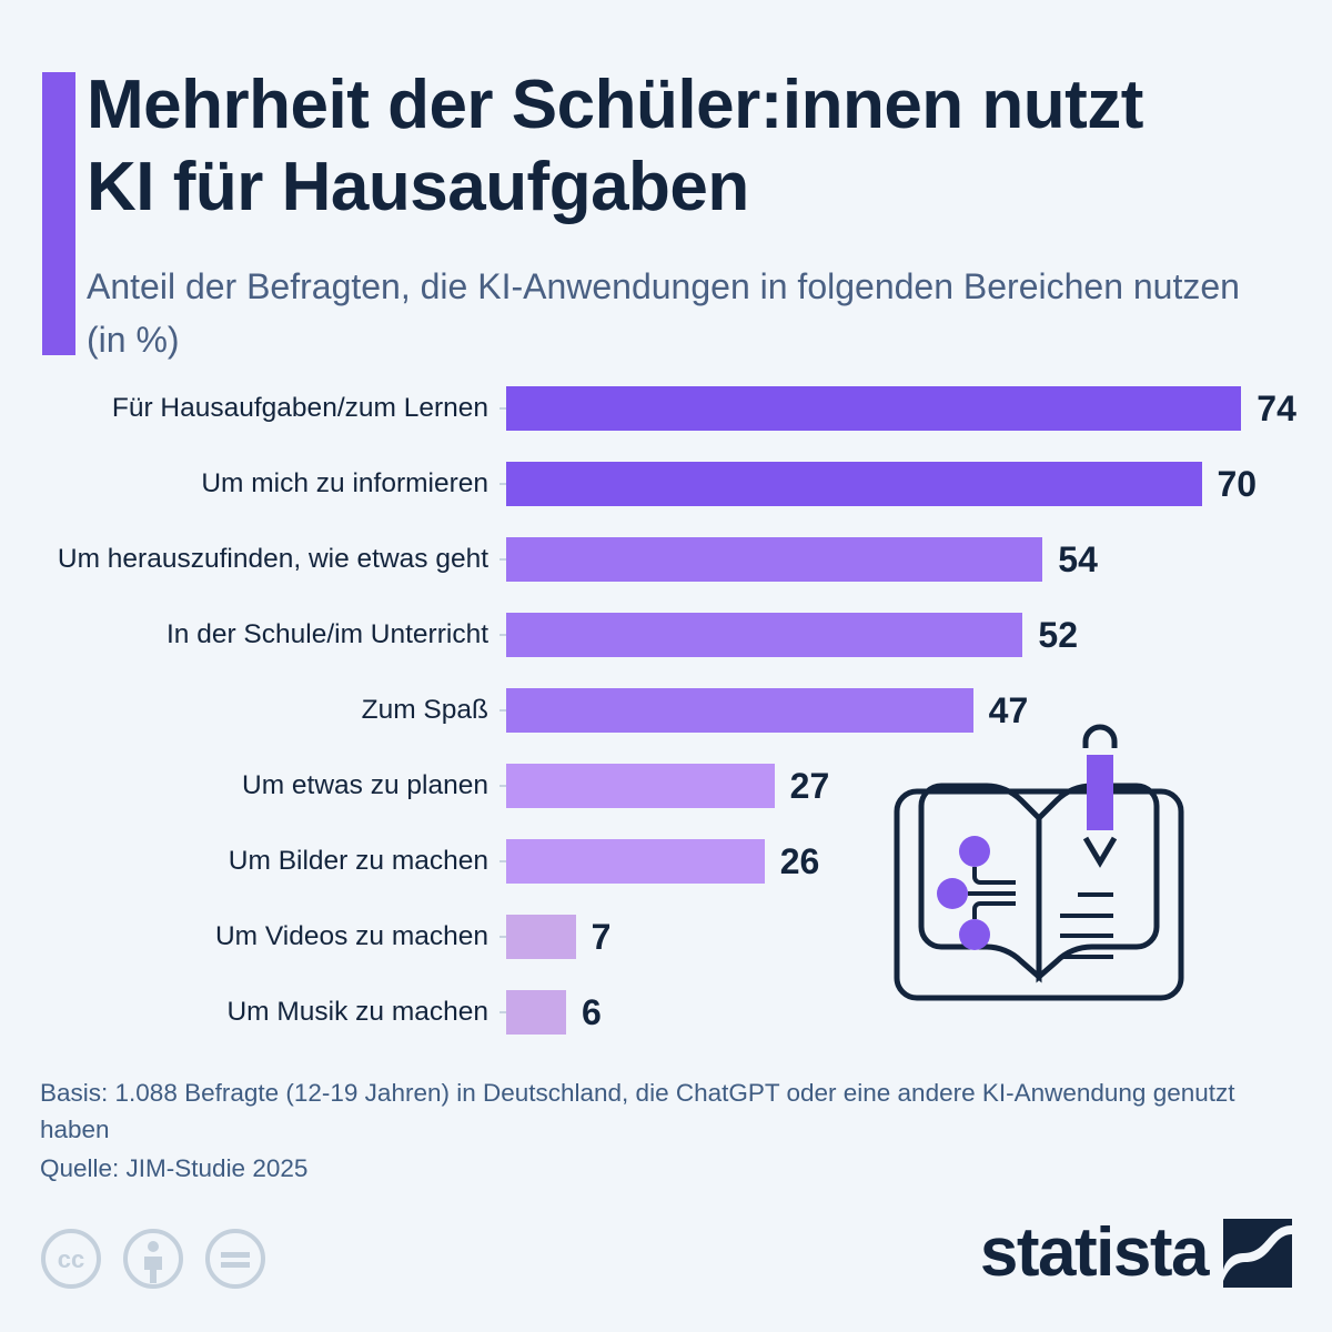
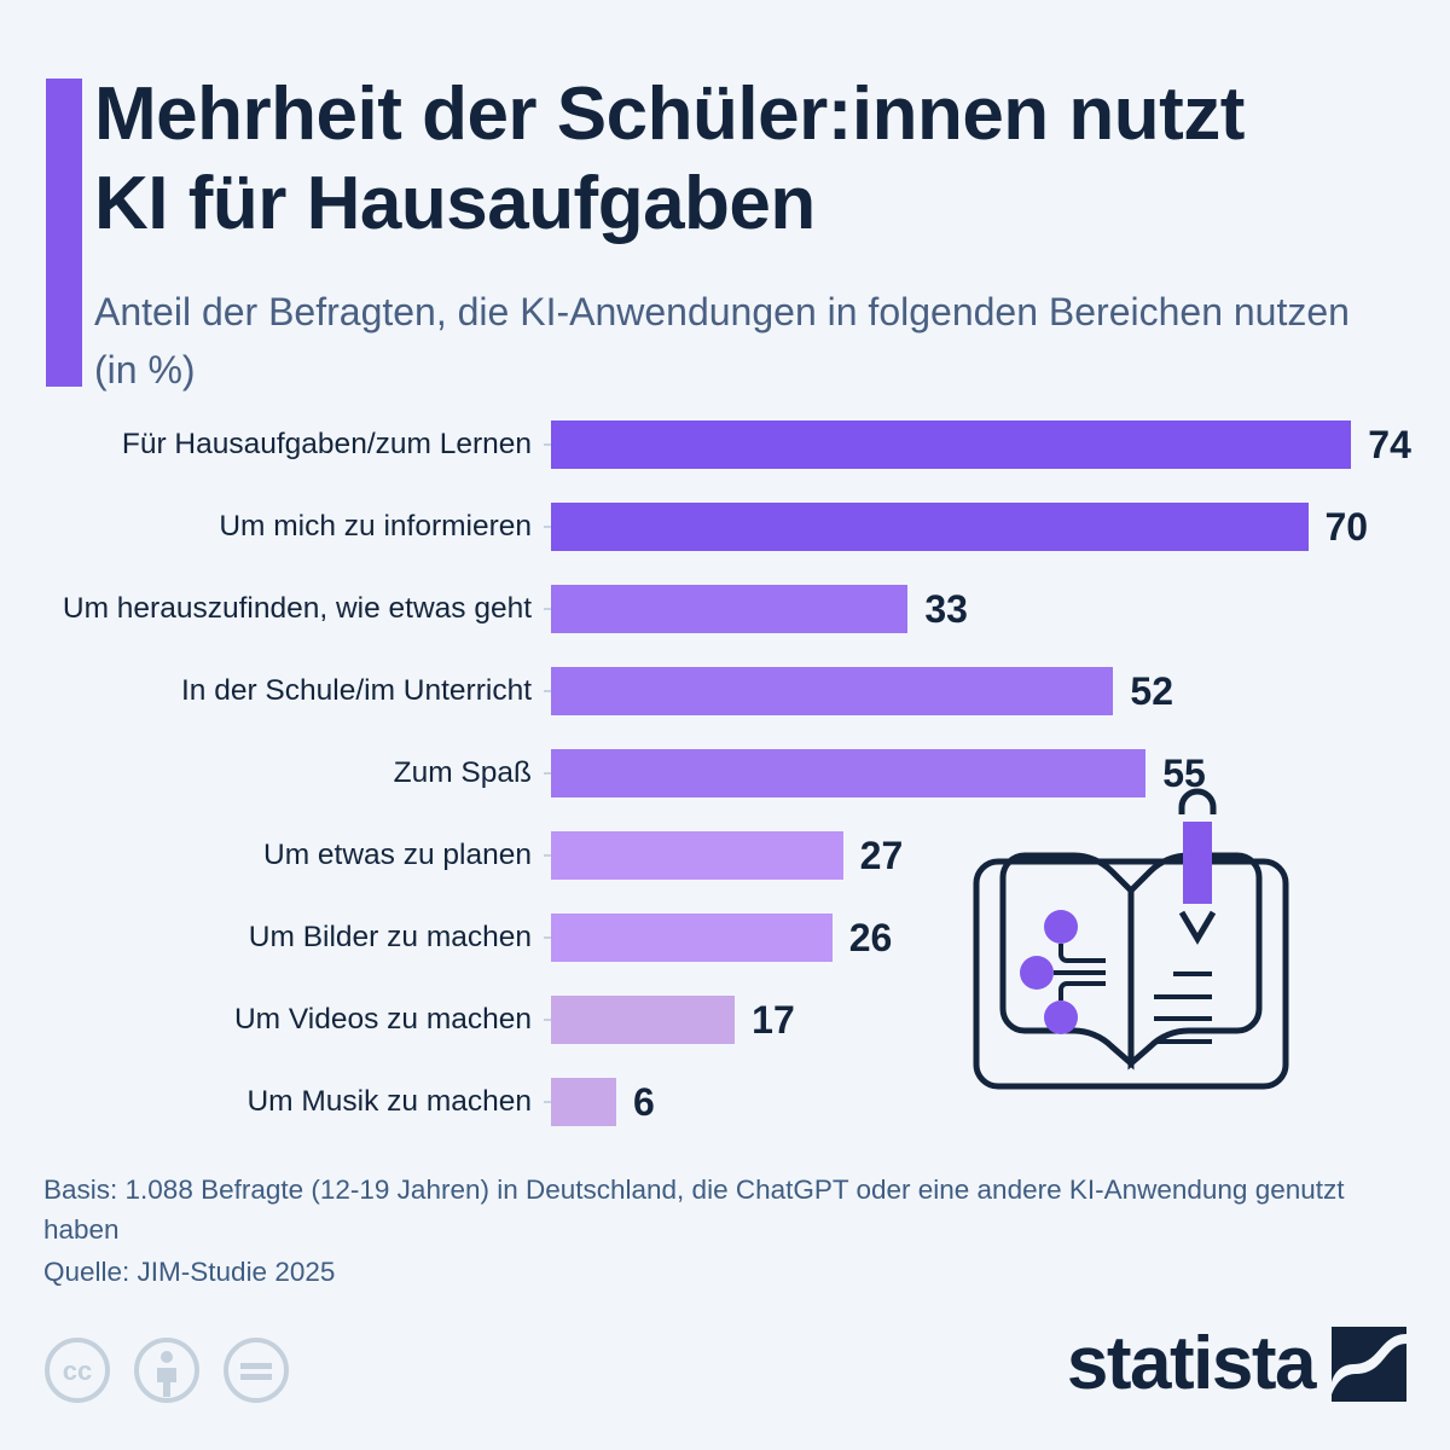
Um herauszufinden, wie etwas geht: 54 -> 33
Zum Spaß: 47 -> 55
Um Videos zu machen: 7 -> 17
